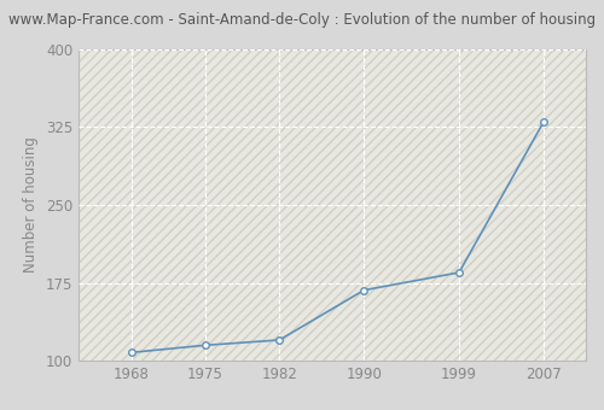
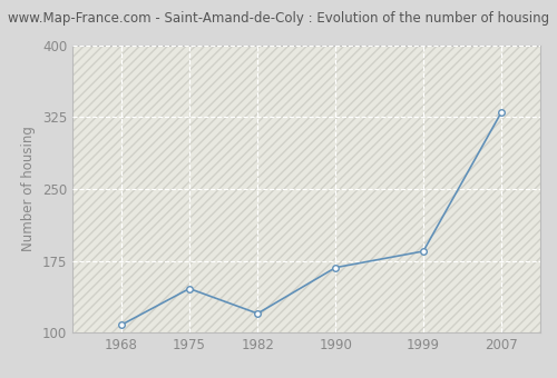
1975: 115 -> 146
